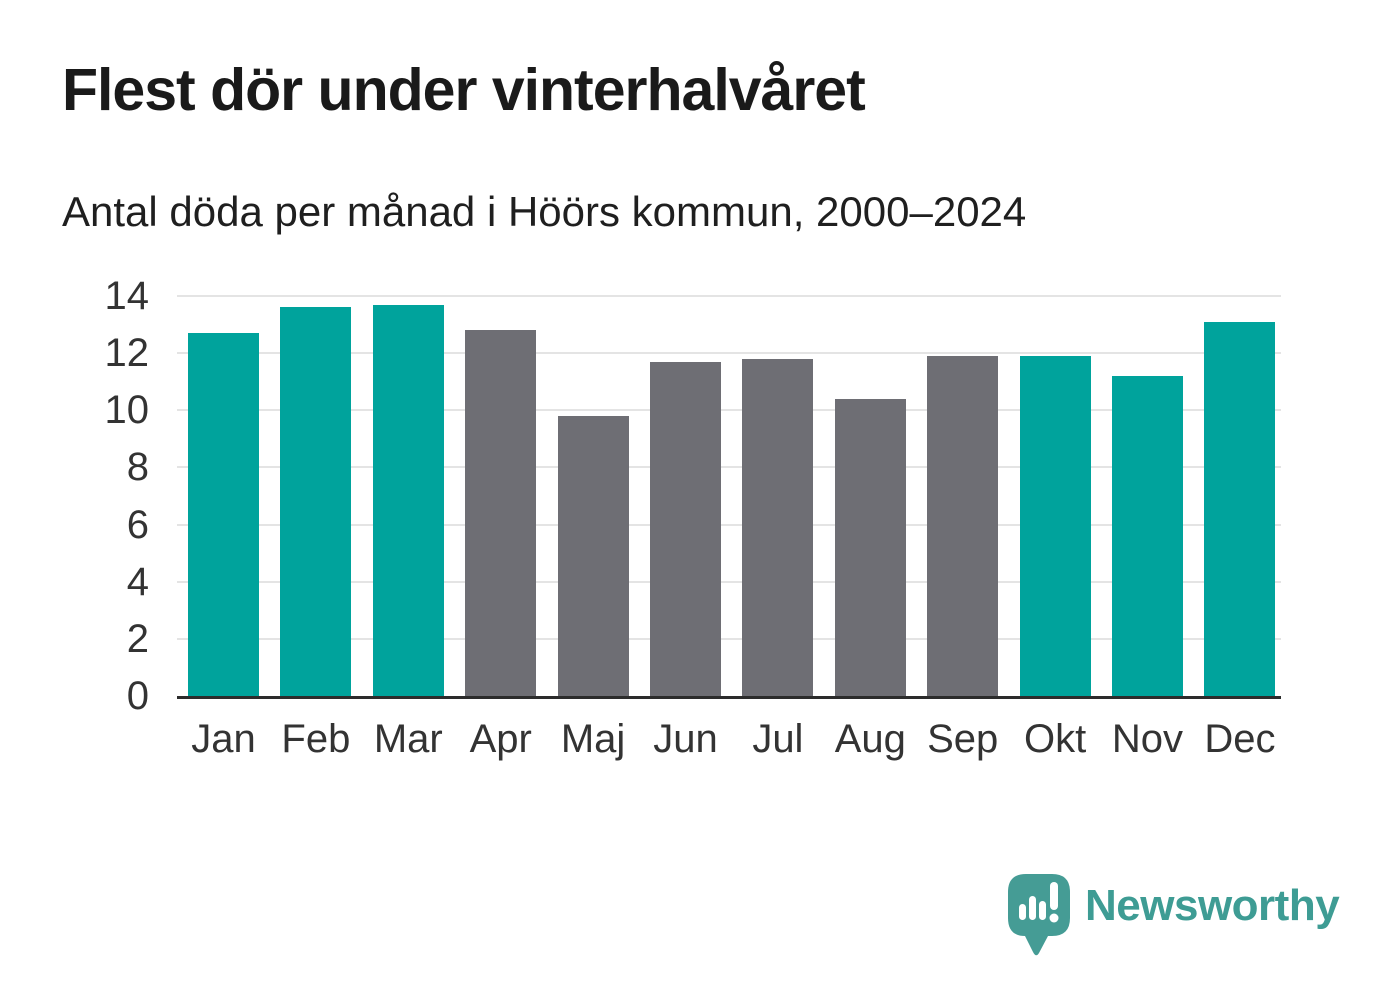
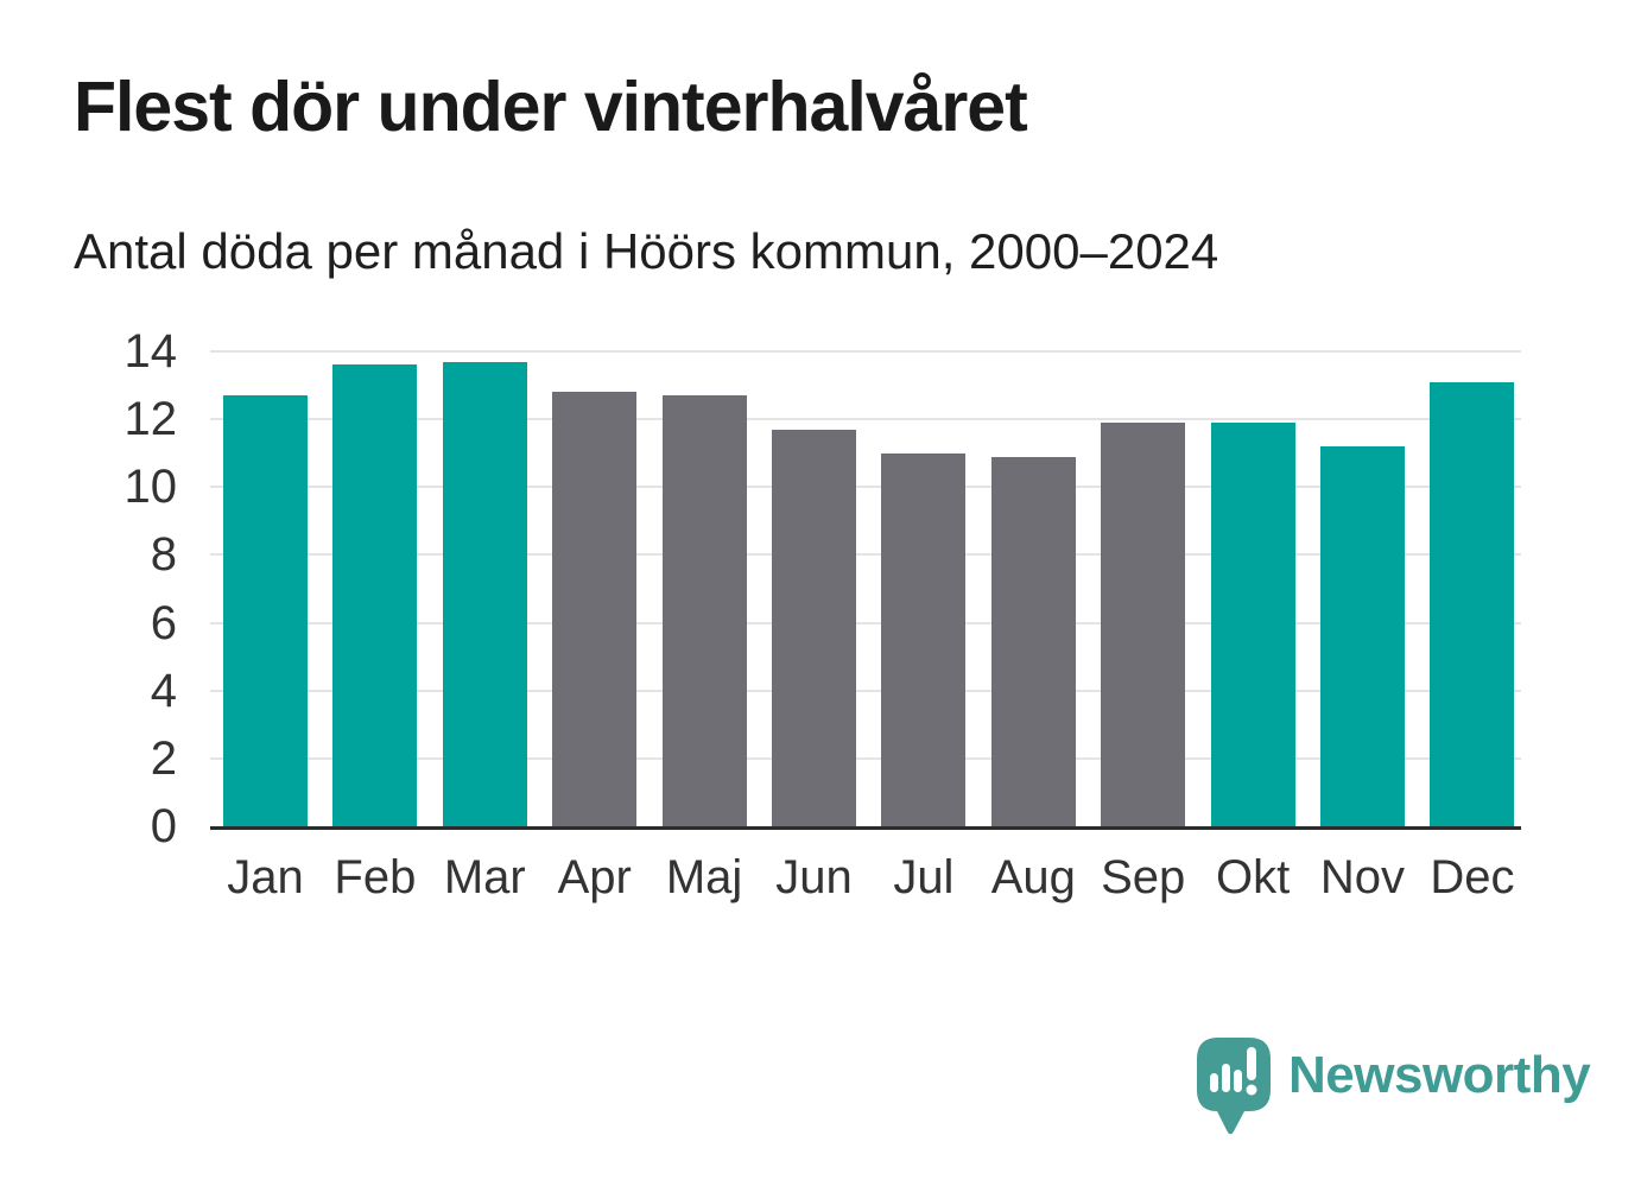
Maj: 9.8 -> 12.7
Jul: 11.8 -> 11.0
Aug: 10.4 -> 10.9
